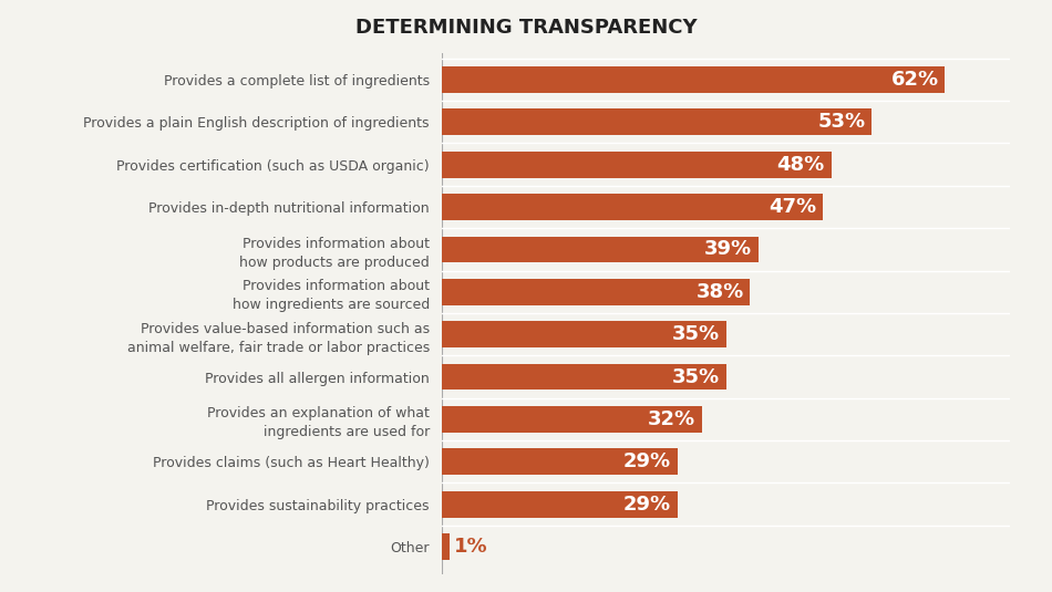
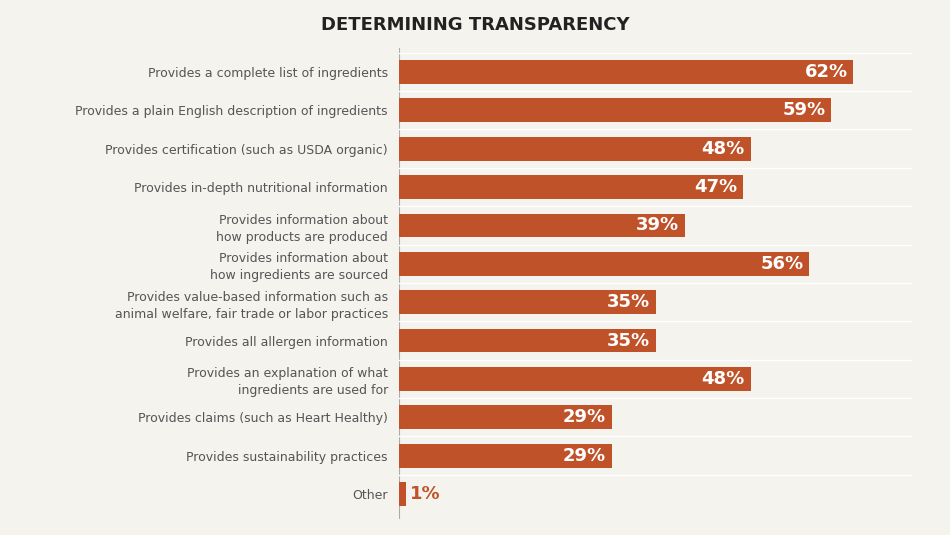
Provides a plain English description of ingredients: 53% -> 59%
Provides information about how ingredients are sourced: 38% -> 56%
Provides an explanation of what ingredients are used for: 32% -> 48%
